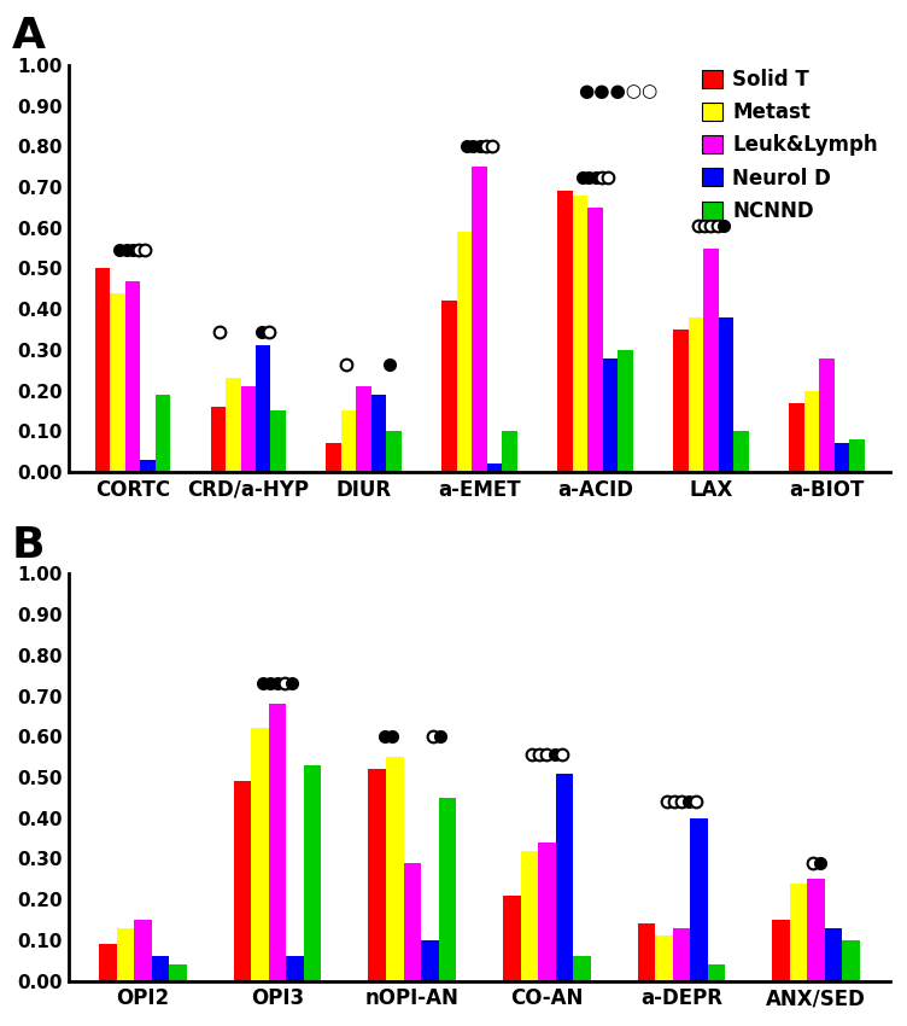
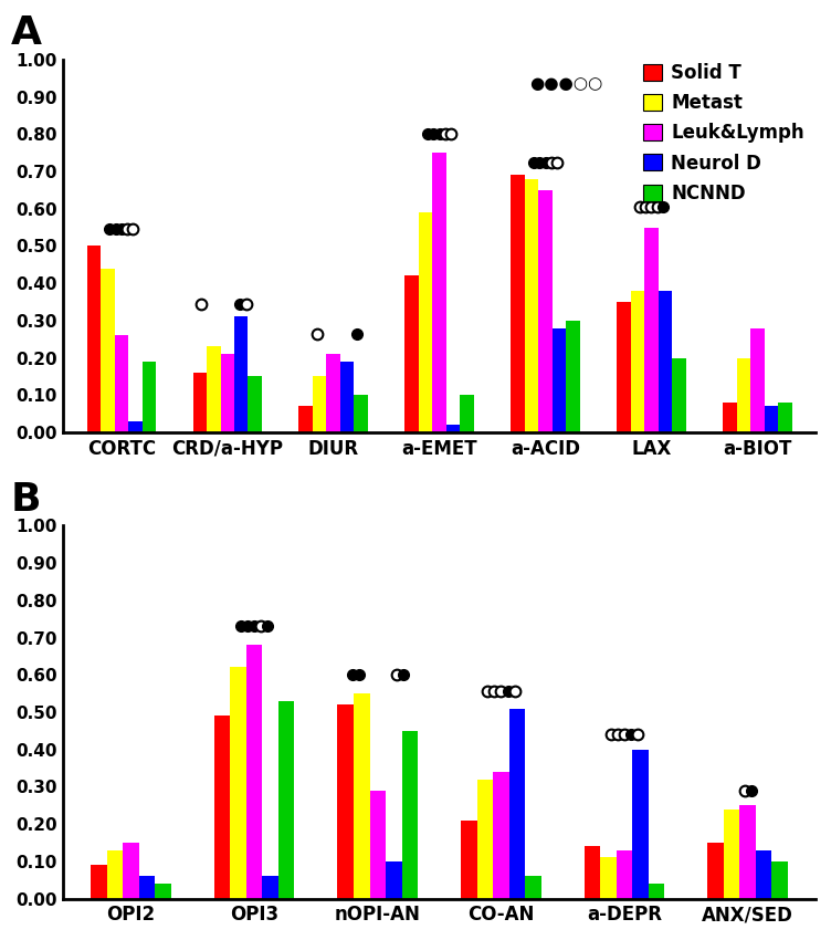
Leuk&Lymph/CORTC: 0.47 -> 0.26
NCNND/LAX: 0.10 -> 0.20
Solid T/a-BIOT: 0.17 -> 0.08
